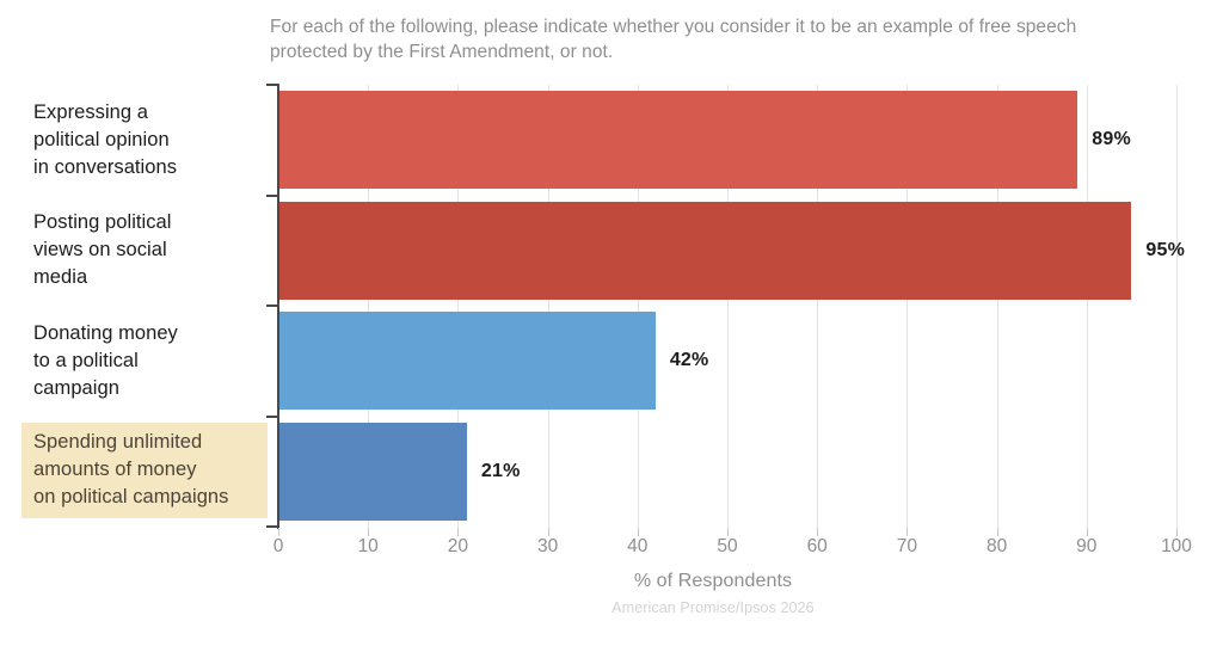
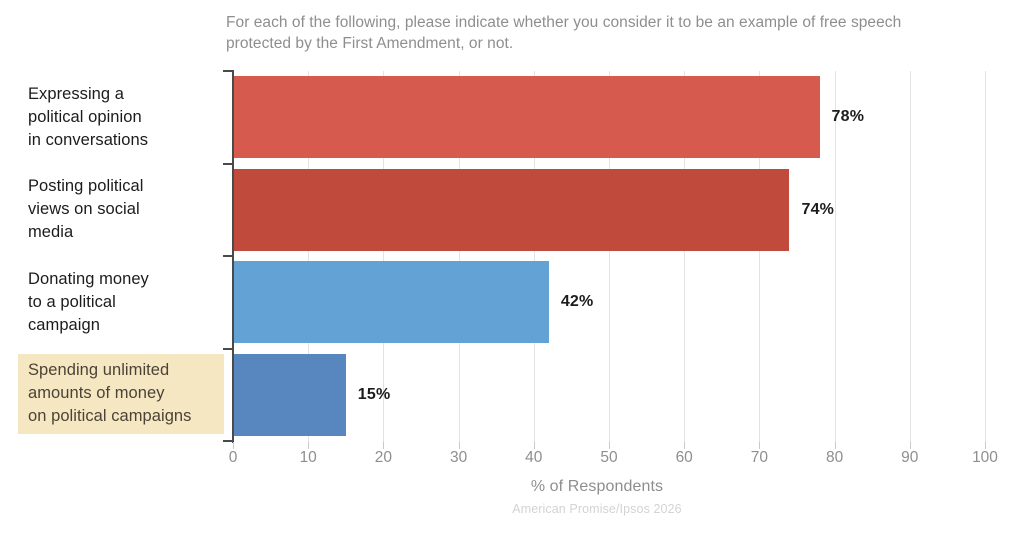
Expressing a political opinion in conversations: 89% -> 78%
Posting political views on social media: 95% -> 74%
Spending unlimited amounts of money on political campaigns: 21% -> 15%
